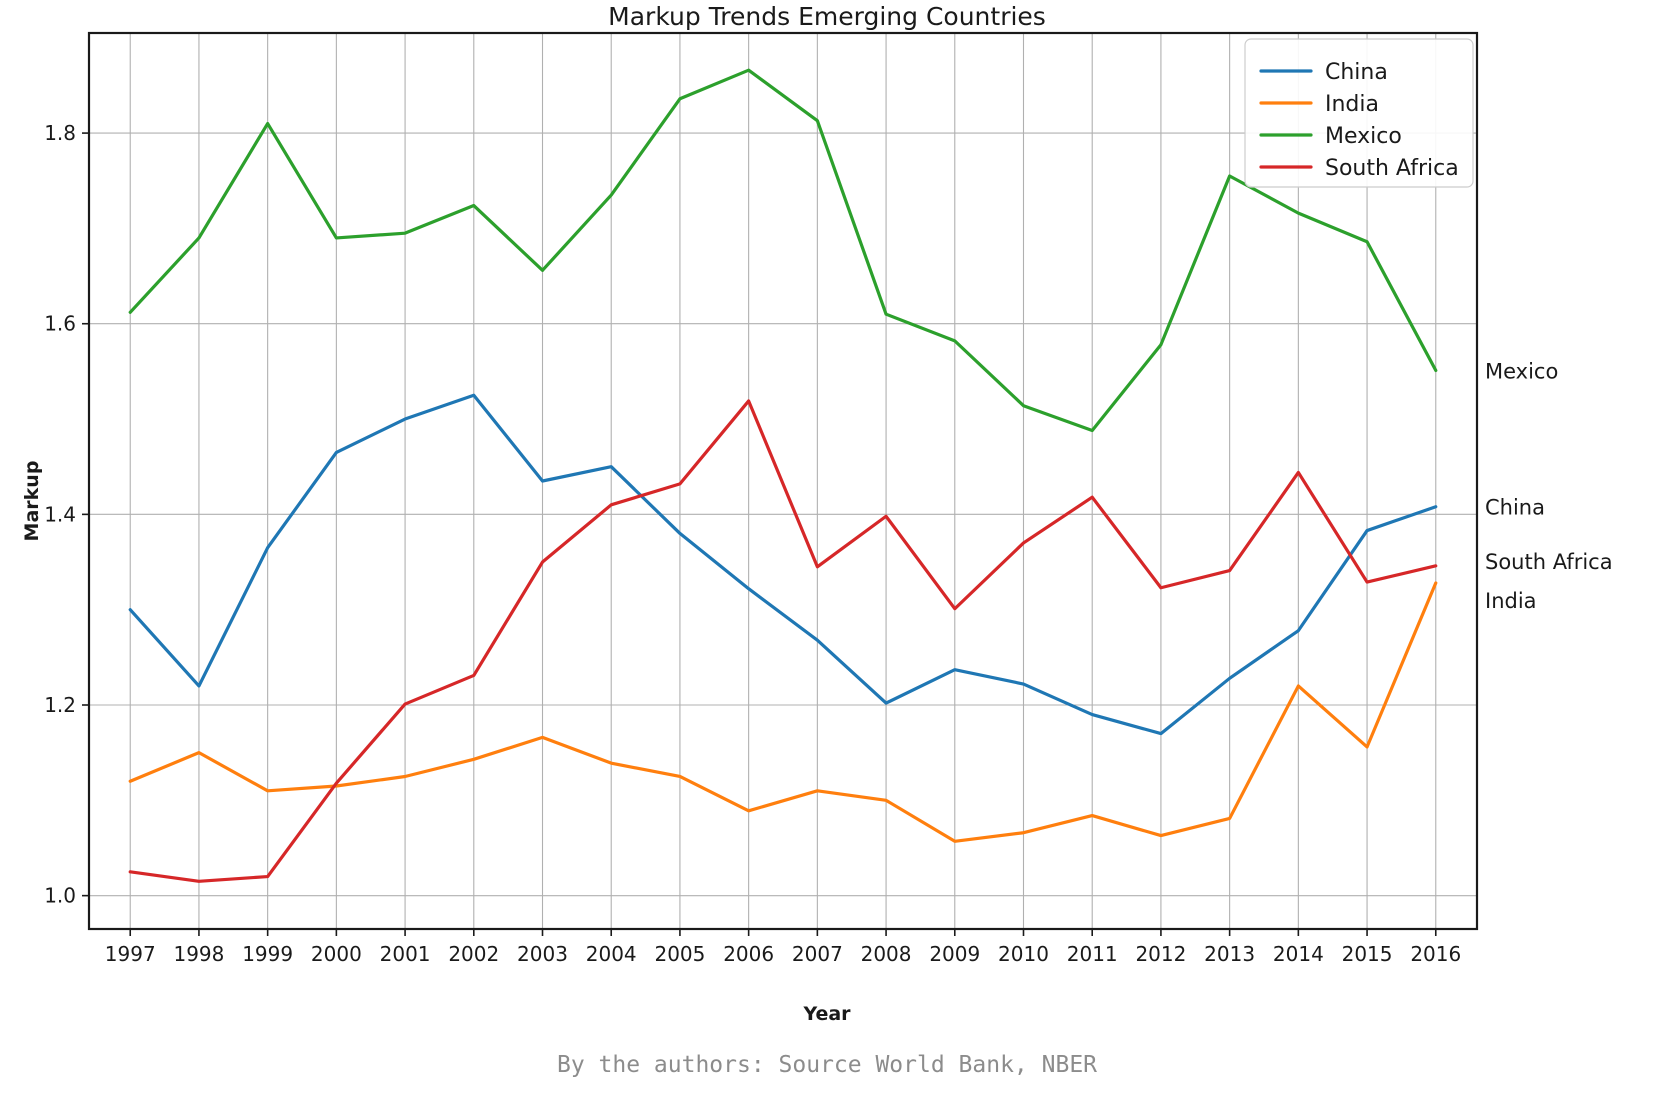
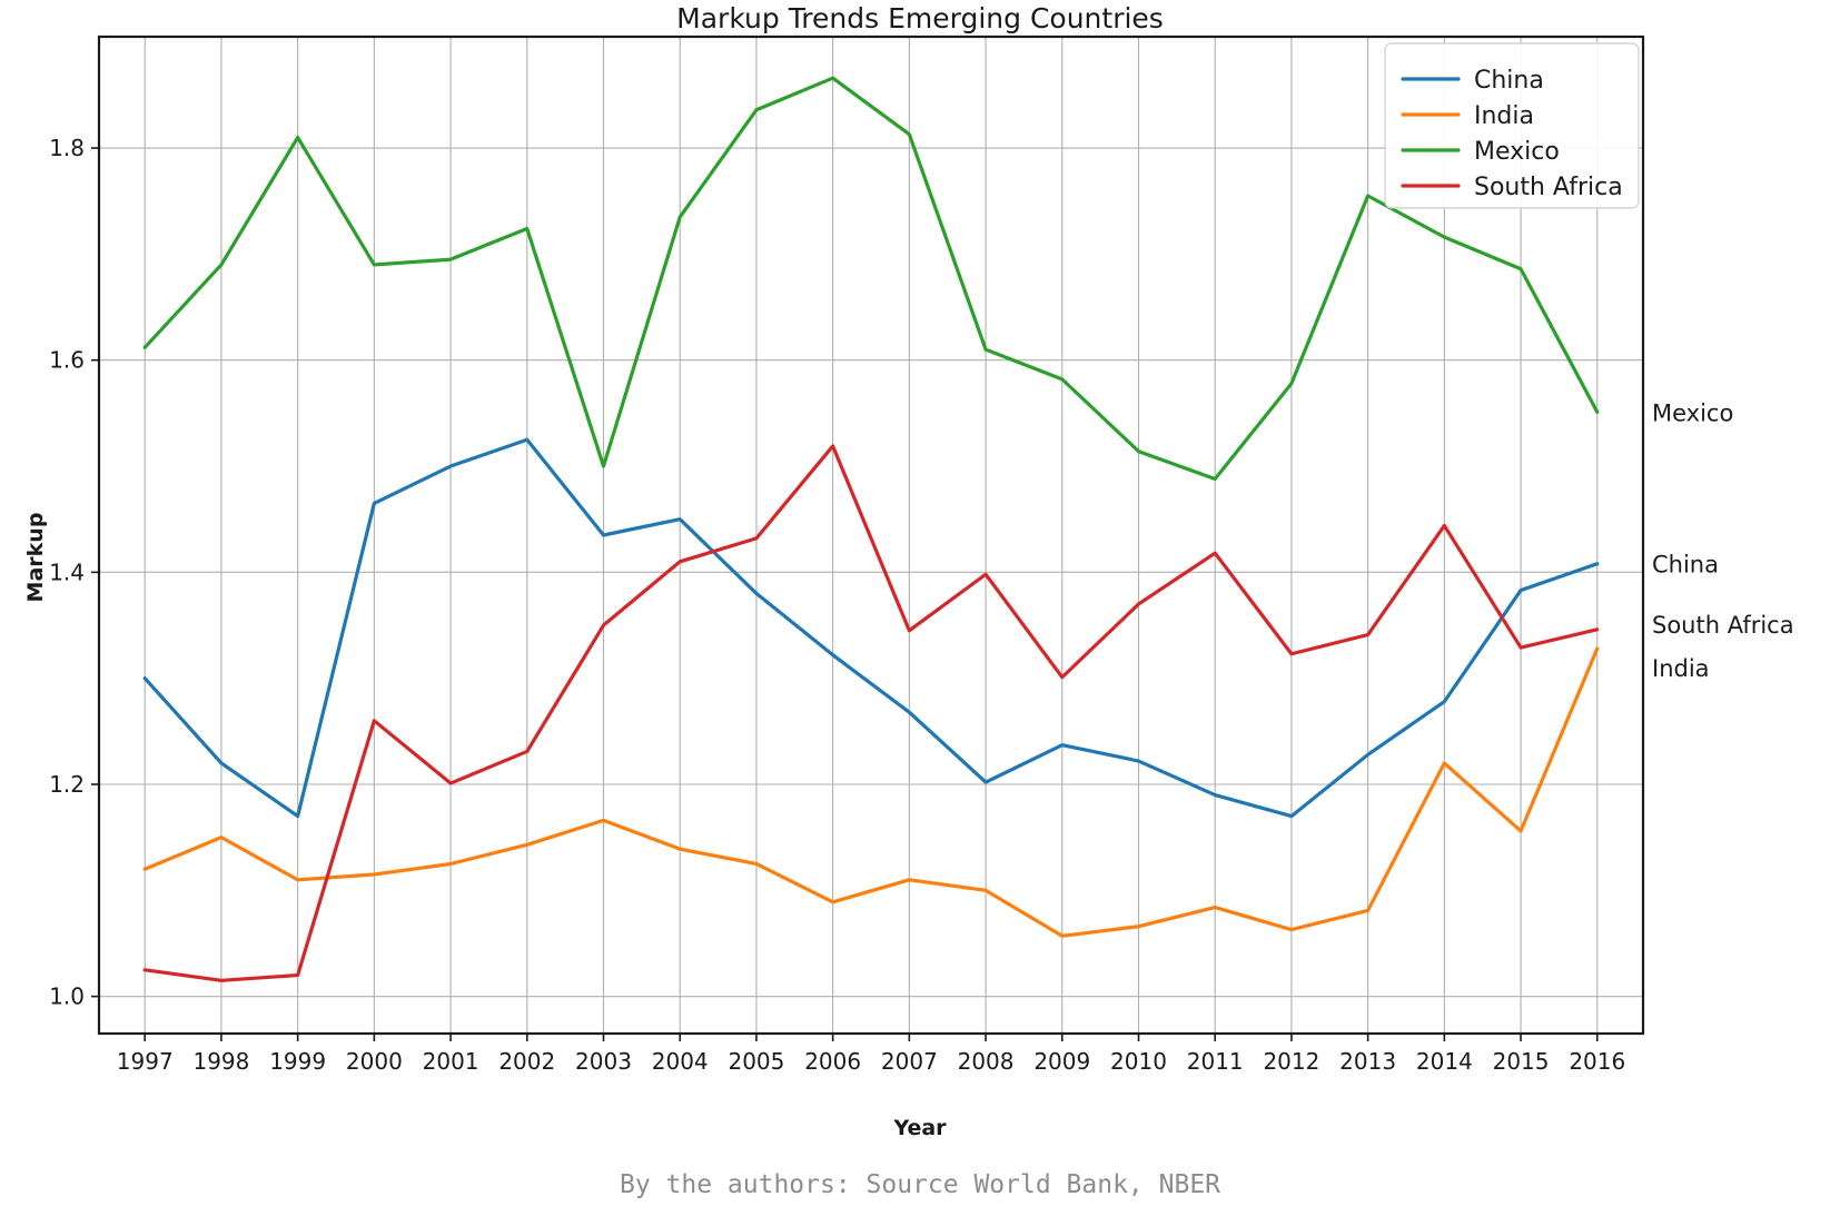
China/1999: 1.36 -> 1.17
South Africa/2000: 1.12 -> 1.26
Mexico/2003: 1.66 -> 1.50
